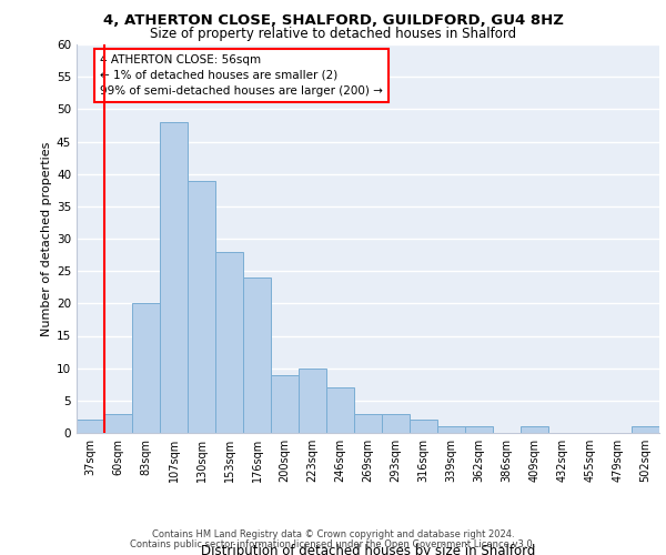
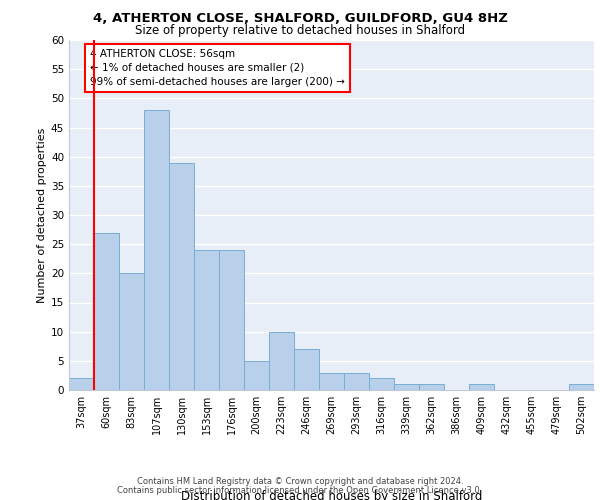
60sqm: 3 -> 27
153sqm: 28 -> 24
200sqm: 9 -> 5
